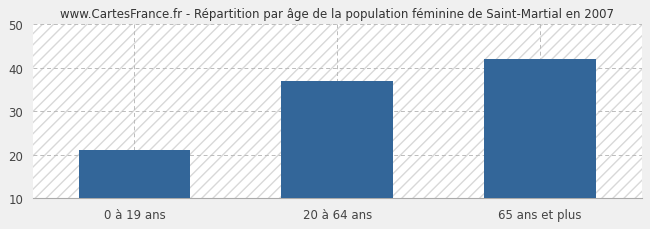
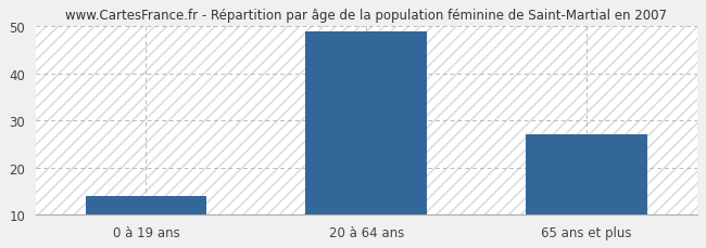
0 à 19 ans: 21 -> 14
20 à 64 ans: 37 -> 49
65 ans et plus: 42 -> 27
